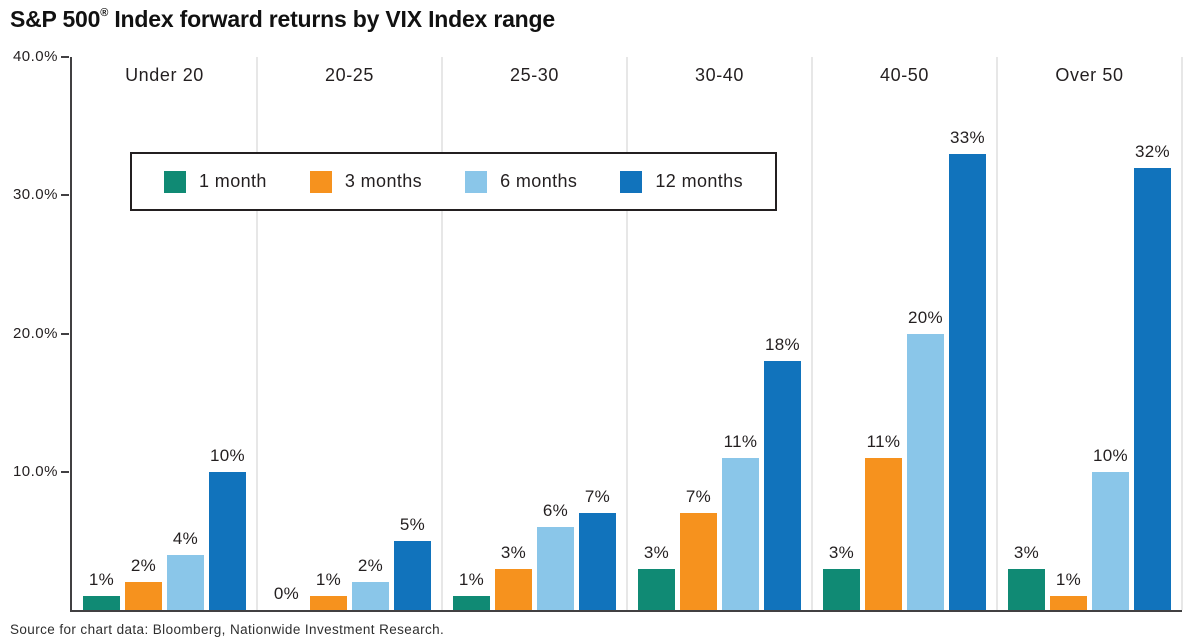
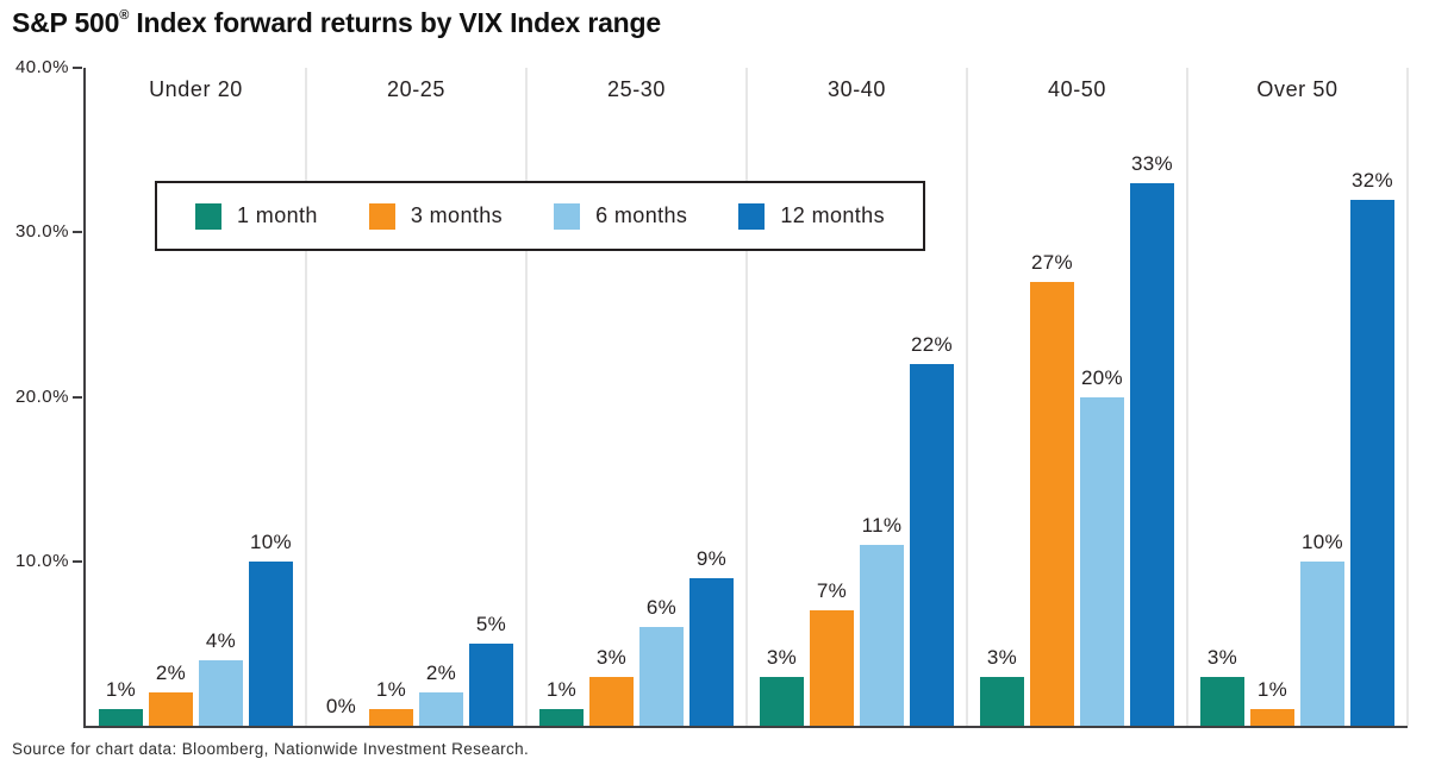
12 months/25-30: 7% -> 9%
12 months/30-40: 18% -> 22%
3 months/40-50: 11% -> 27%
